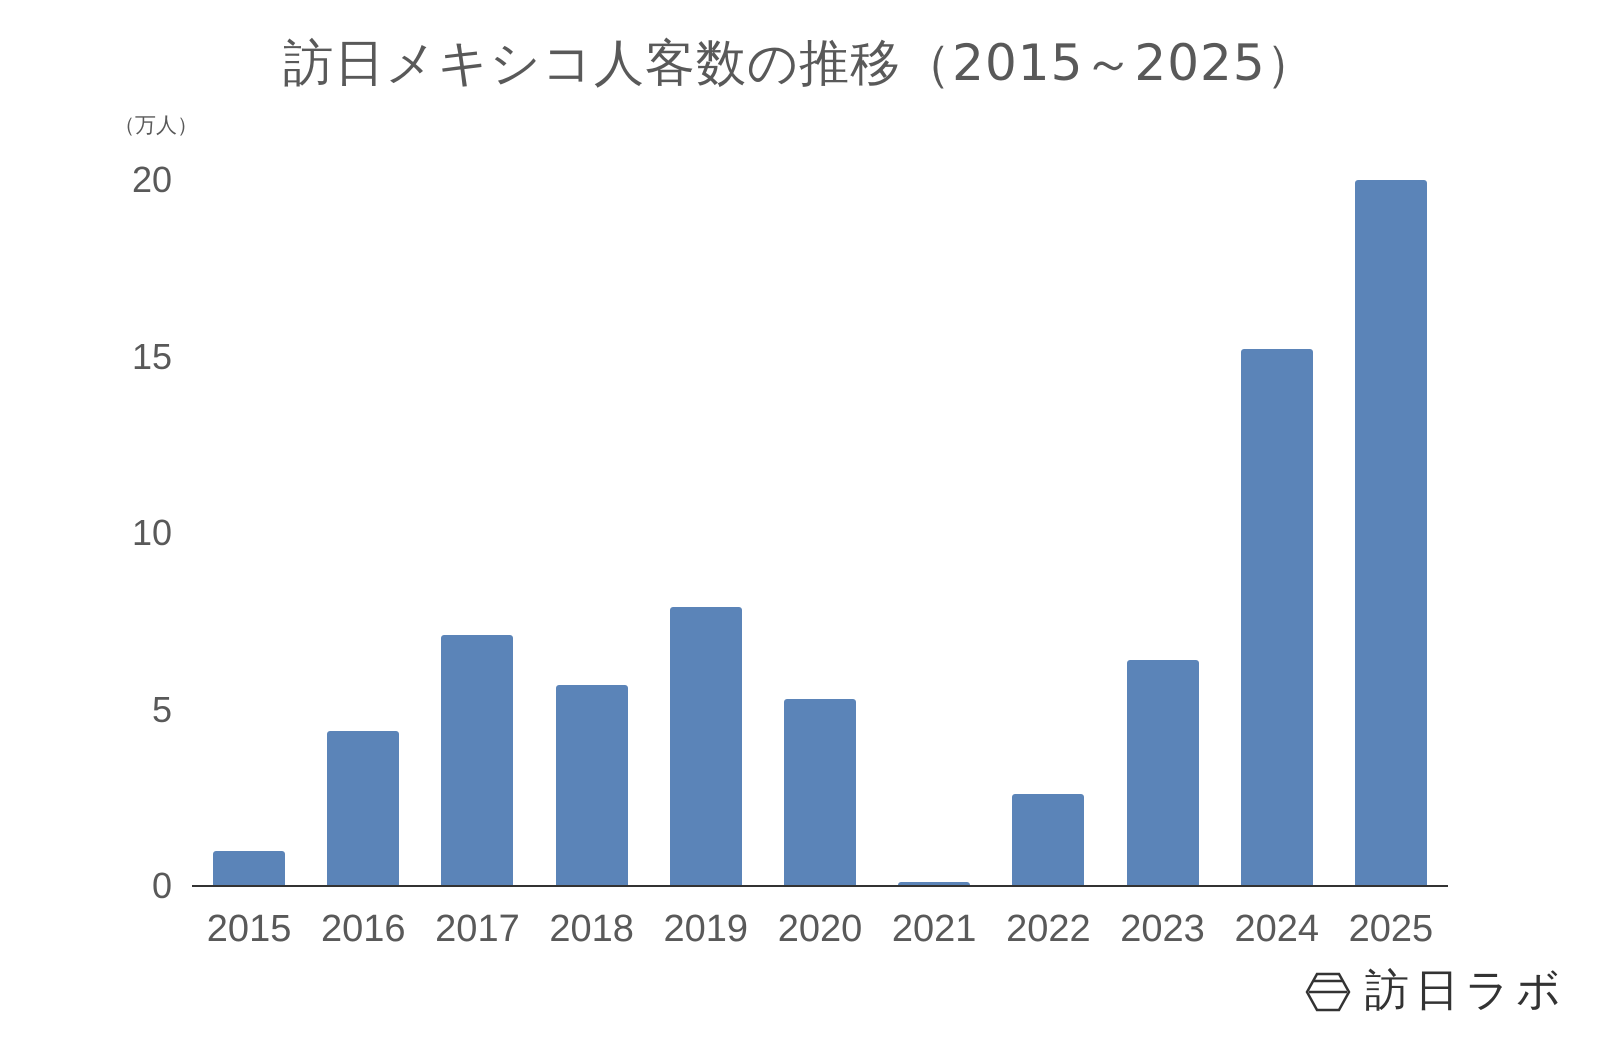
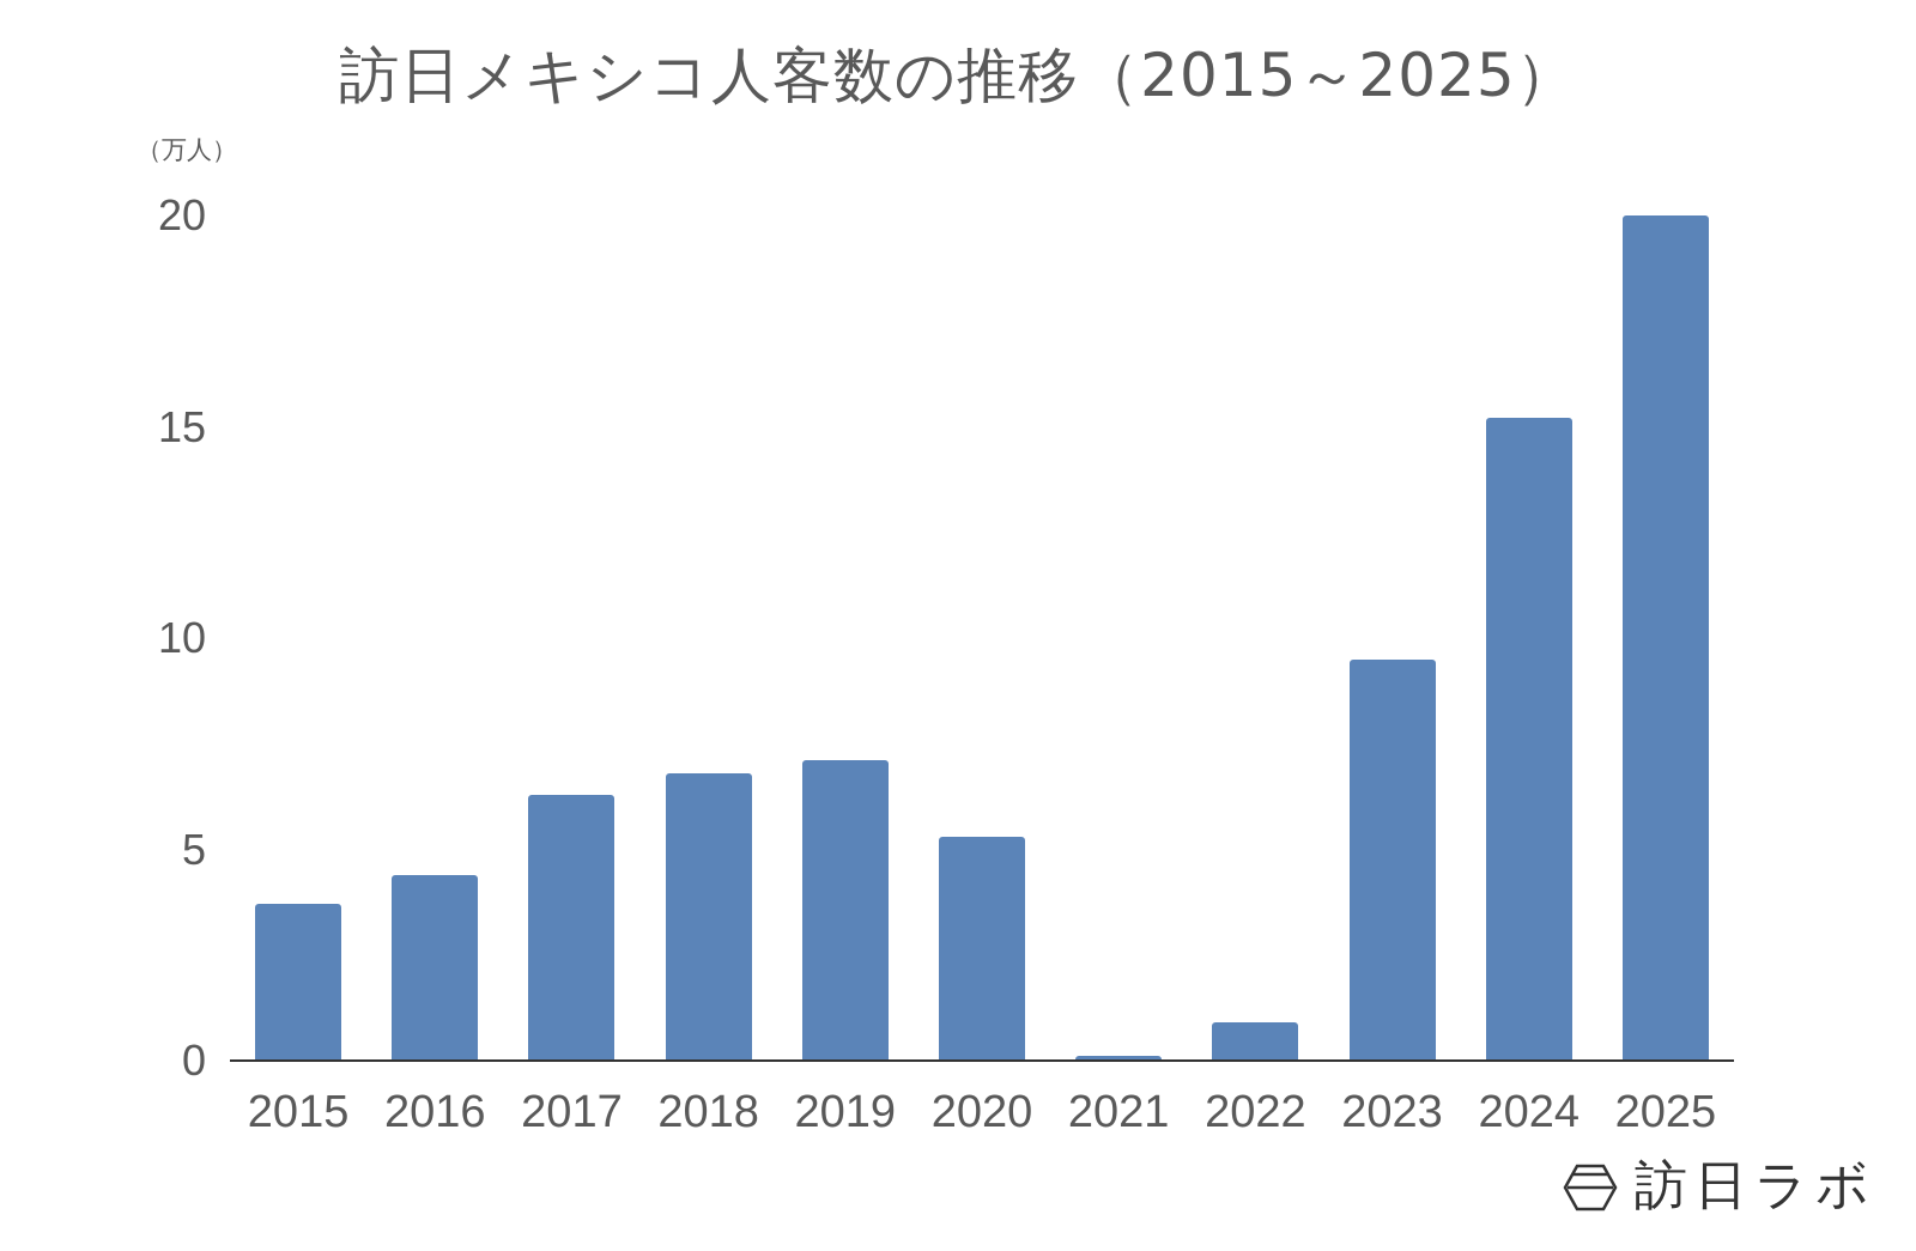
2015: 1.0 -> 3.7
2017: 7.1 -> 6.3
2018: 5.7 -> 6.8
2019: 7.9 -> 7.1
2022: 2.6 -> 0.9
2023: 6.4 -> 9.5
